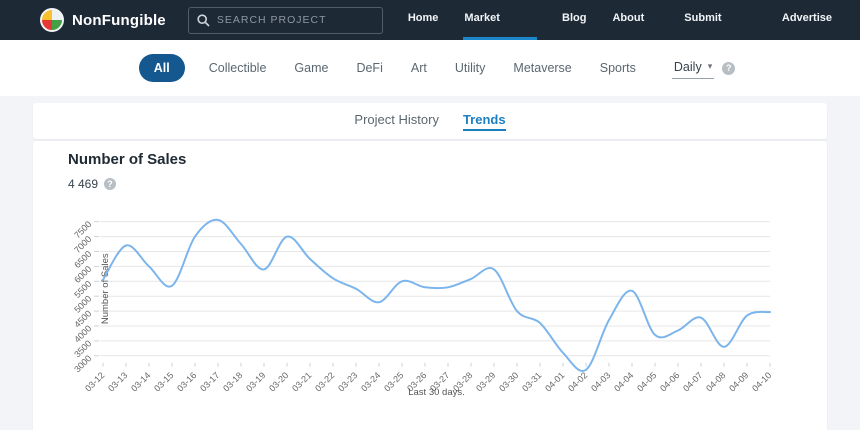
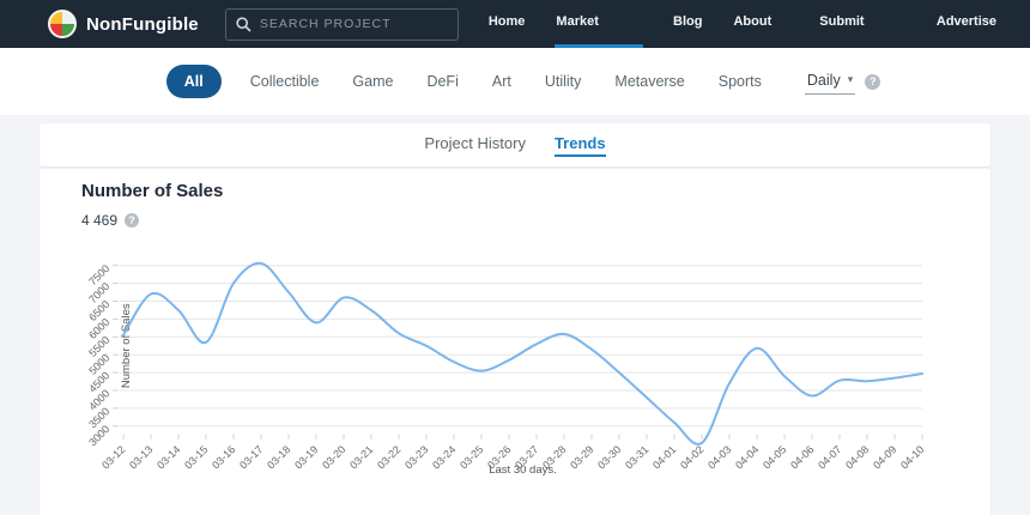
03-14: 6000 -> 6200
03-20: 7000 -> 6600
03-25: 5500 -> 4600
03-26: 5300 -> 4800
03-29: 5900 -> 5200
03-31: 4100 -> 3800
04-05: 3700 -> 4400
04-08: 3300 -> 4300
